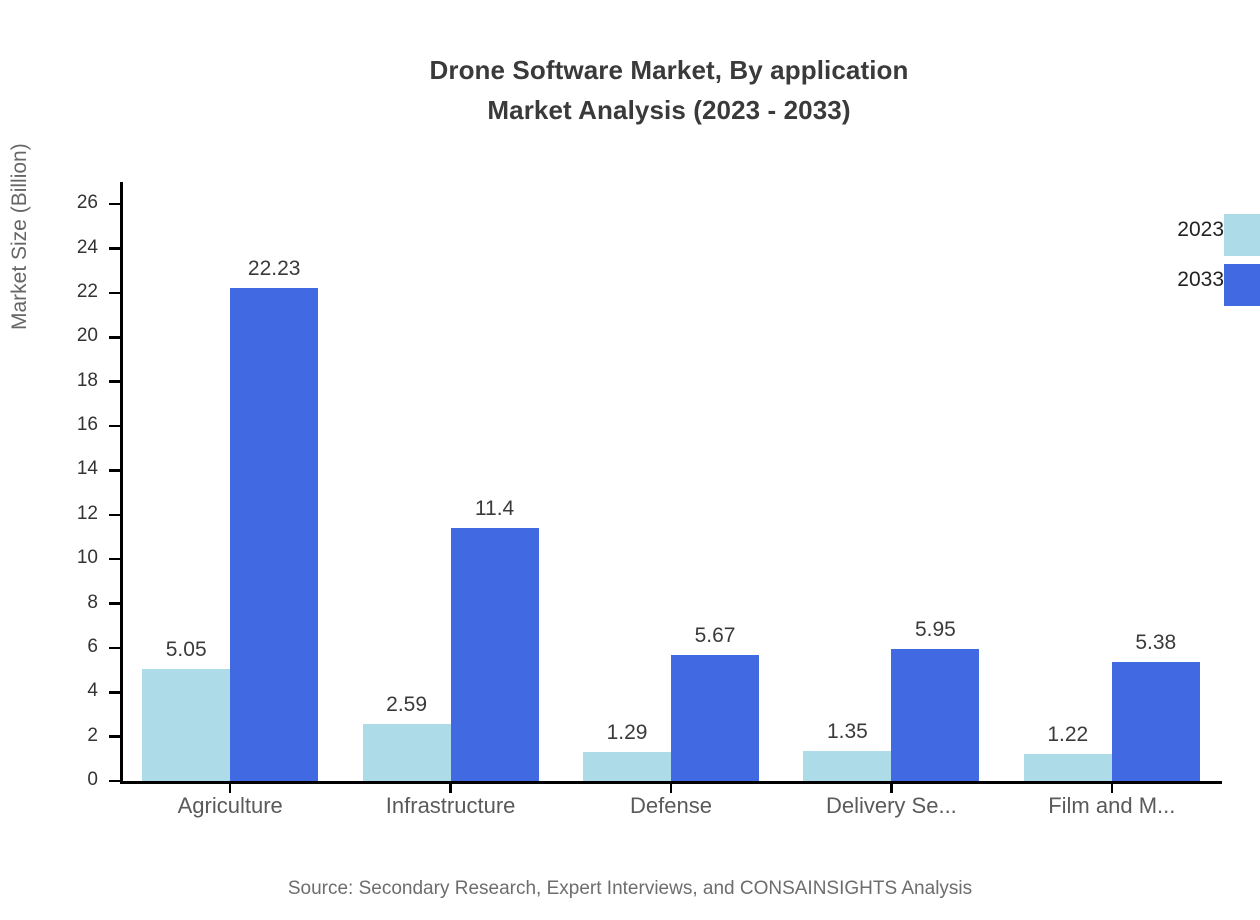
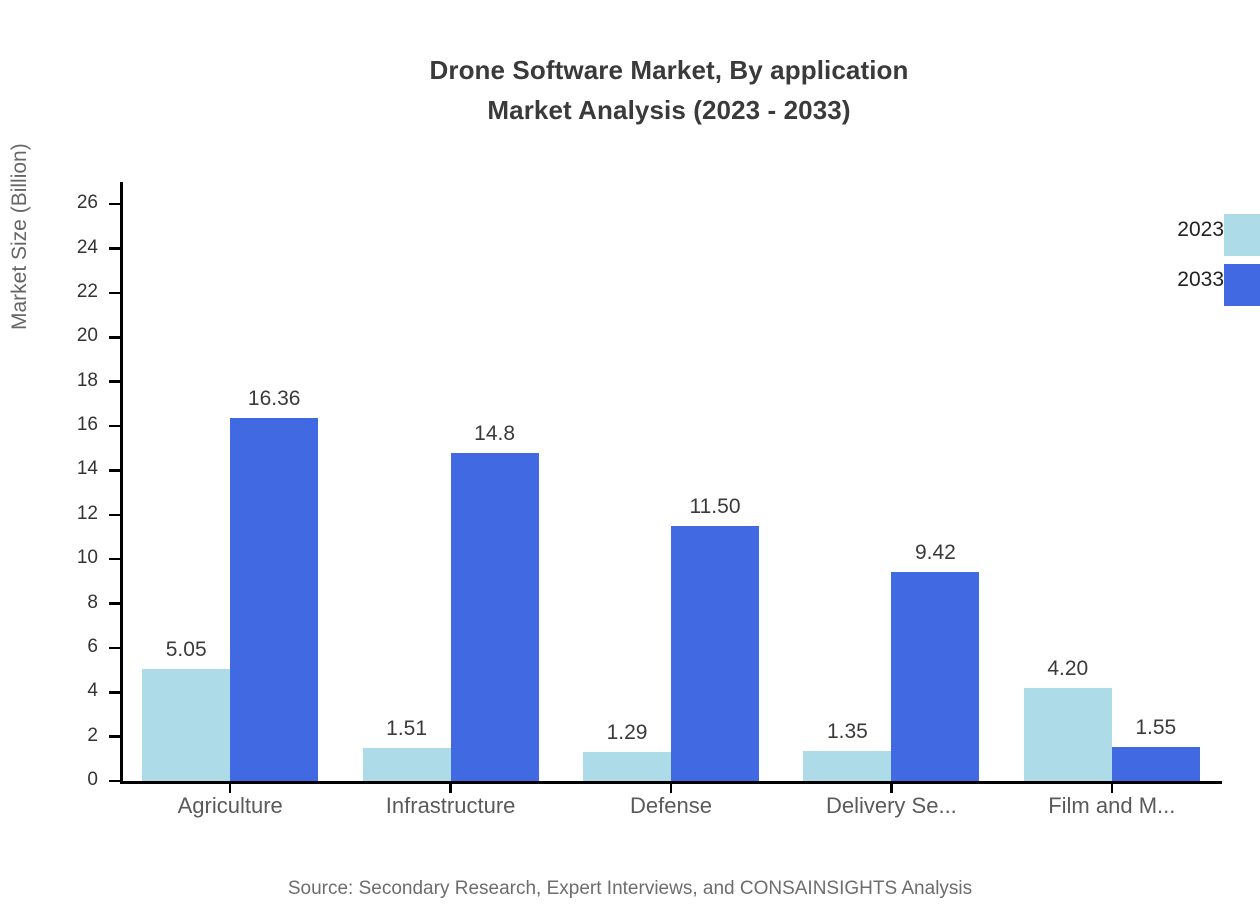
2033/Agriculture: 22.23 -> 16.36
2023/Infrastructure: 2.59 -> 1.51
2033/Infrastructure: 11.4 -> 14.8
2033/Defense: 5.67 -> 11.50
2033/Delivery Se...: 5.95 -> 9.42
2023/Film and M...: 1.22 -> 4.20
2033/Film and M...: 5.38 -> 1.55
